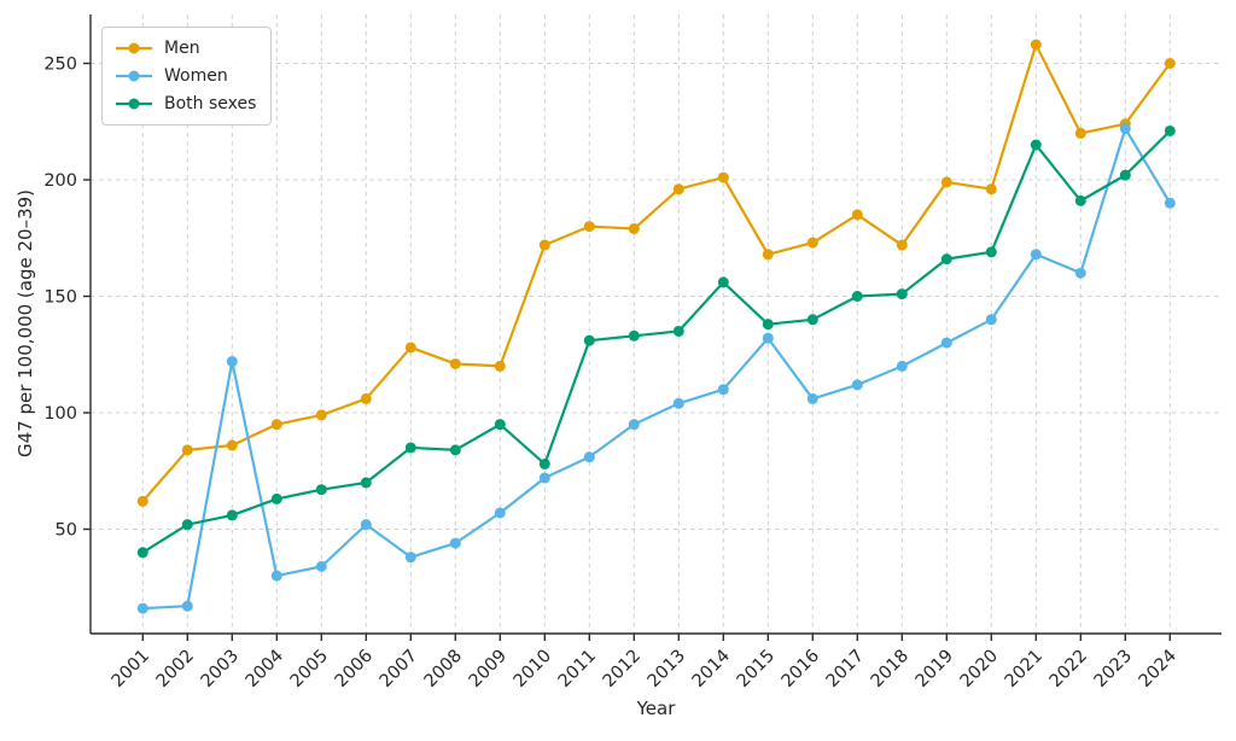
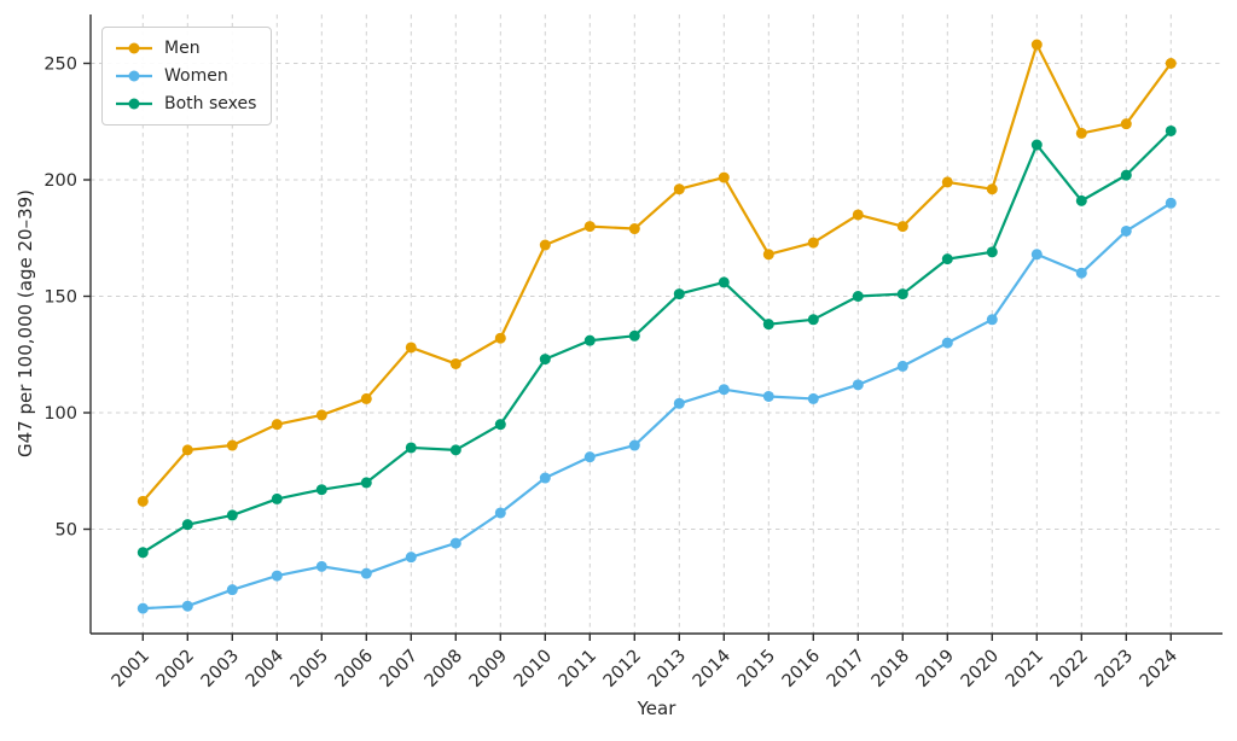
Women/2003: 122 -> 24
Women/2006: 52 -> 31
Men/2009: 120 -> 132
Both sexes/2010: 78 -> 123
Women/2012: 95 -> 86
Both sexes/2013: 135 -> 151
Women/2015: 132 -> 107
Men/2018: 172 -> 180
Women/2023: 222 -> 178
